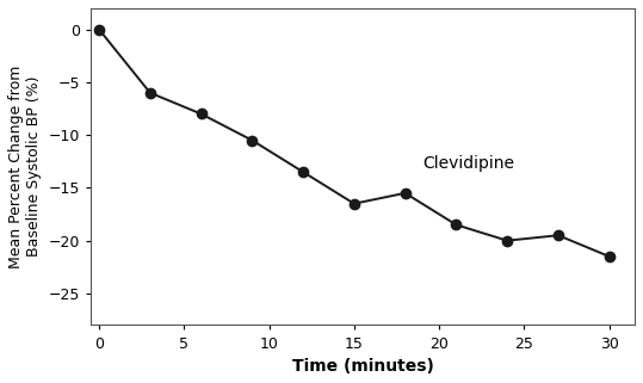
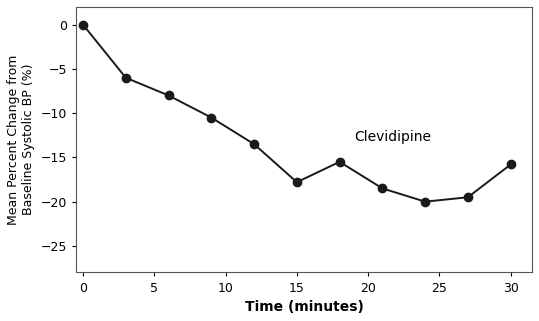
15: -16.5 -> -17.8
30: -21.5 -> -15.8
